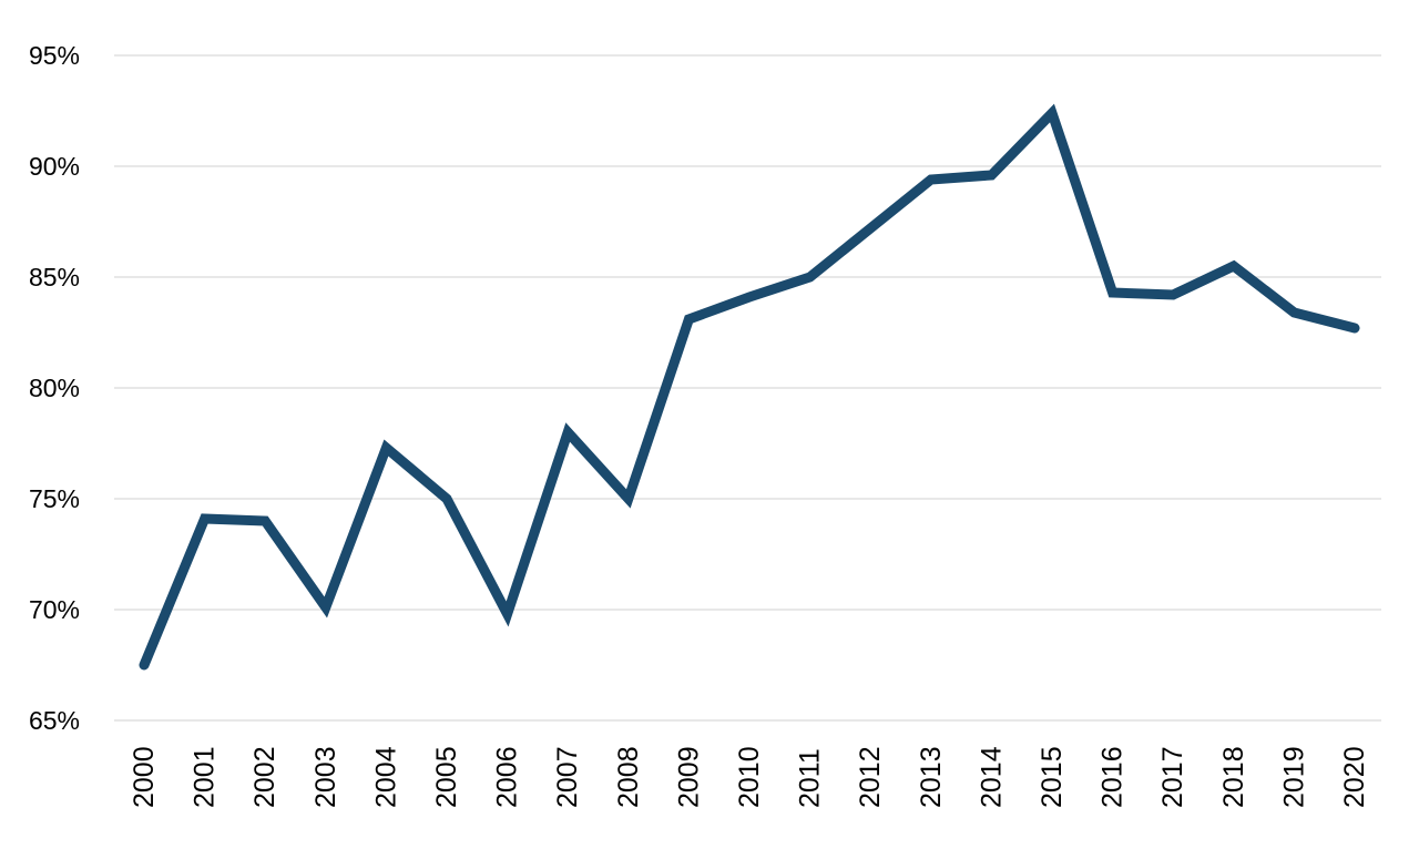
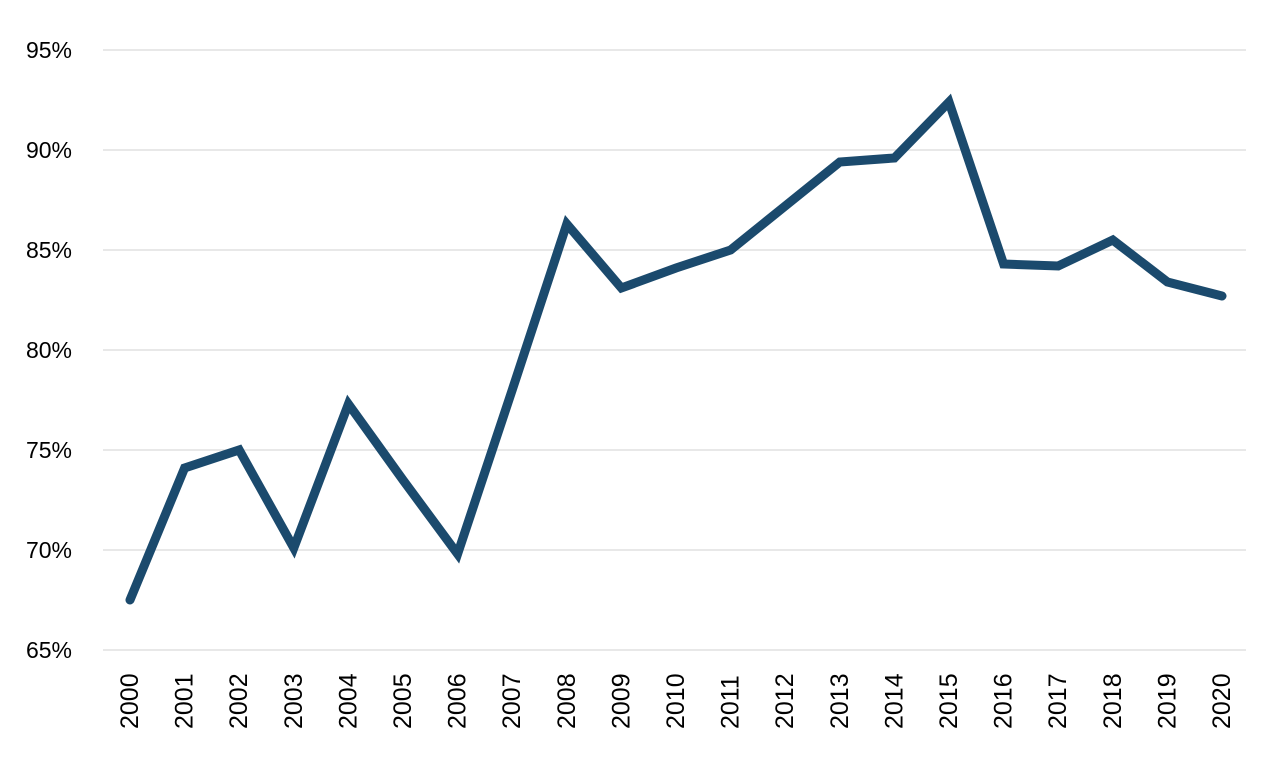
2002: 74.0% -> 75.0%
2005: 75.0% -> 73.5%
2008: 75.0% -> 86.3%
